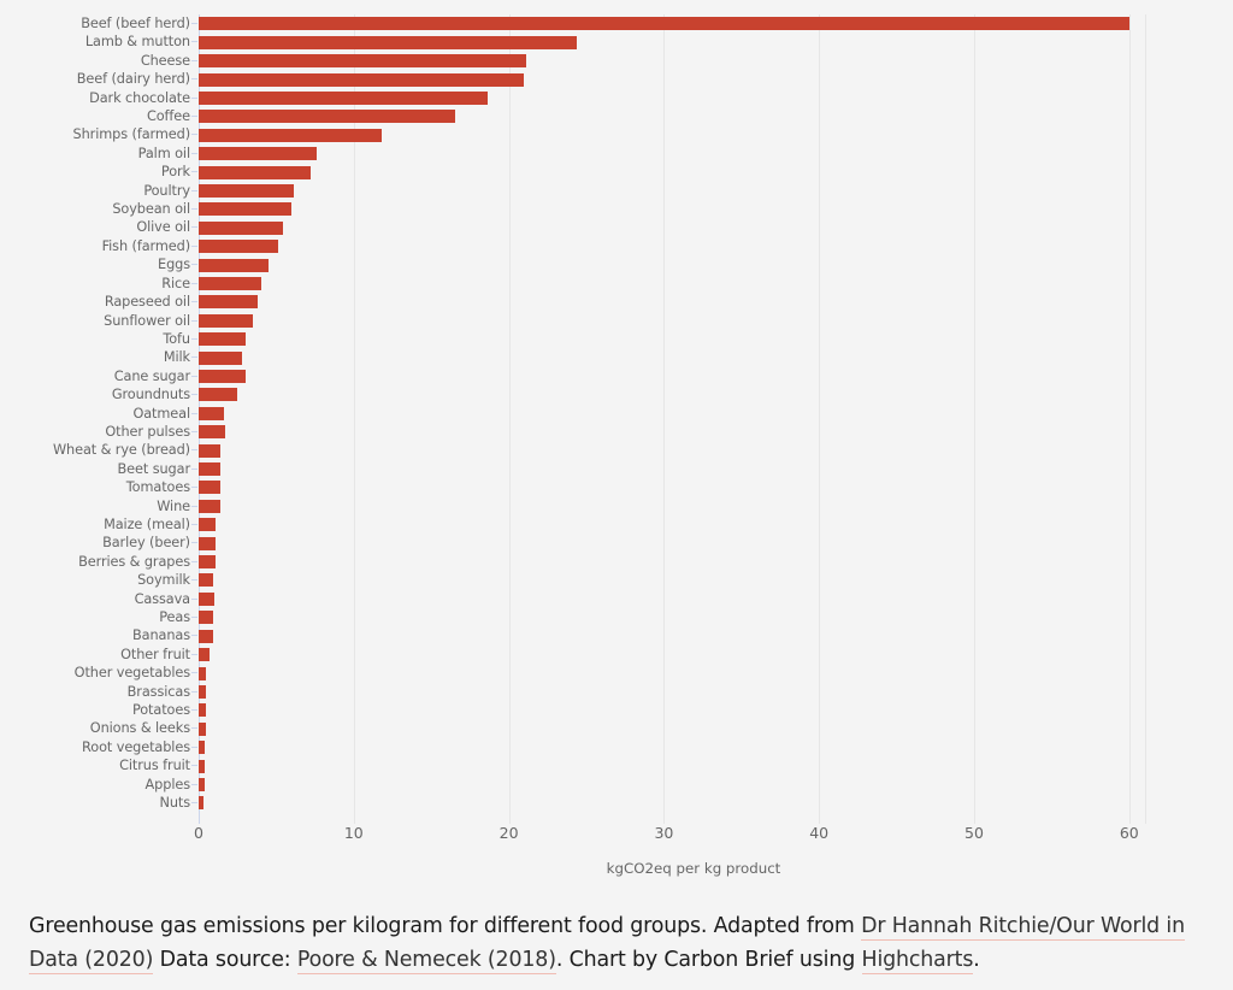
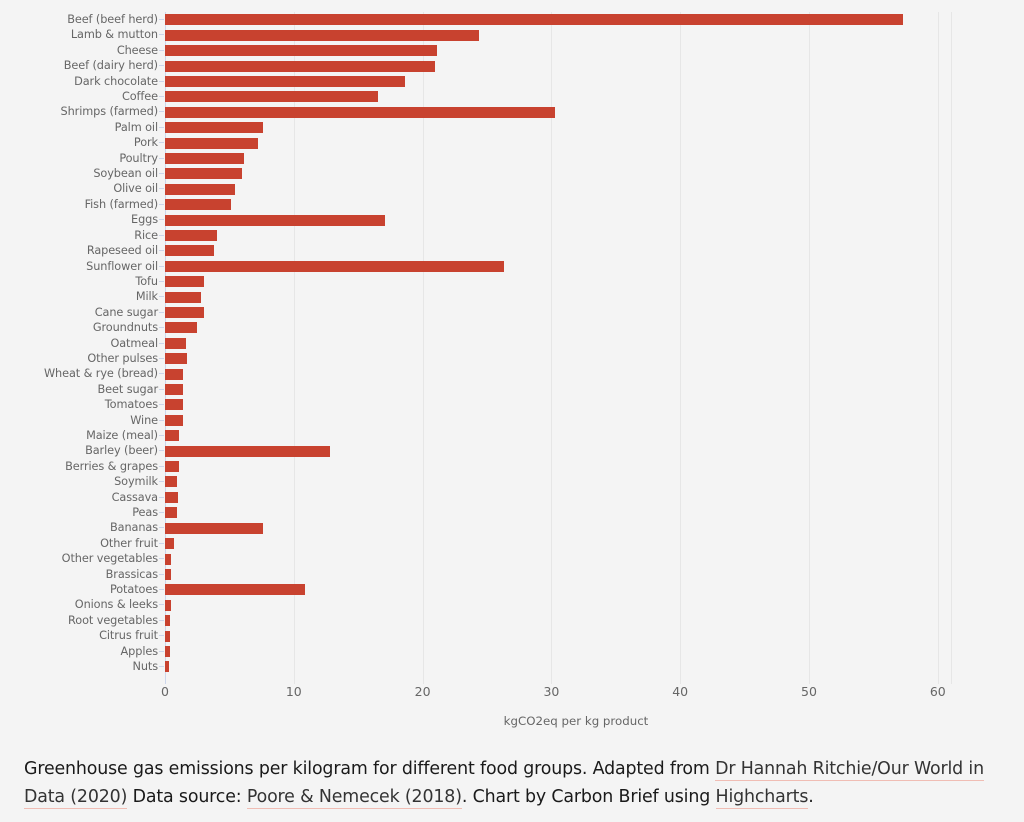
Beef (beef herd): 60.0 -> 57.3
Shrimps (farmed): 11.8 -> 30.3
Eggs: 4.5 -> 17.1
Sunflower oil: 3.5 -> 26.3
Barley (beer): 1.1 -> 12.8
Bananas: 0.9 -> 7.6
Potatoes: 0.5 -> 10.9
